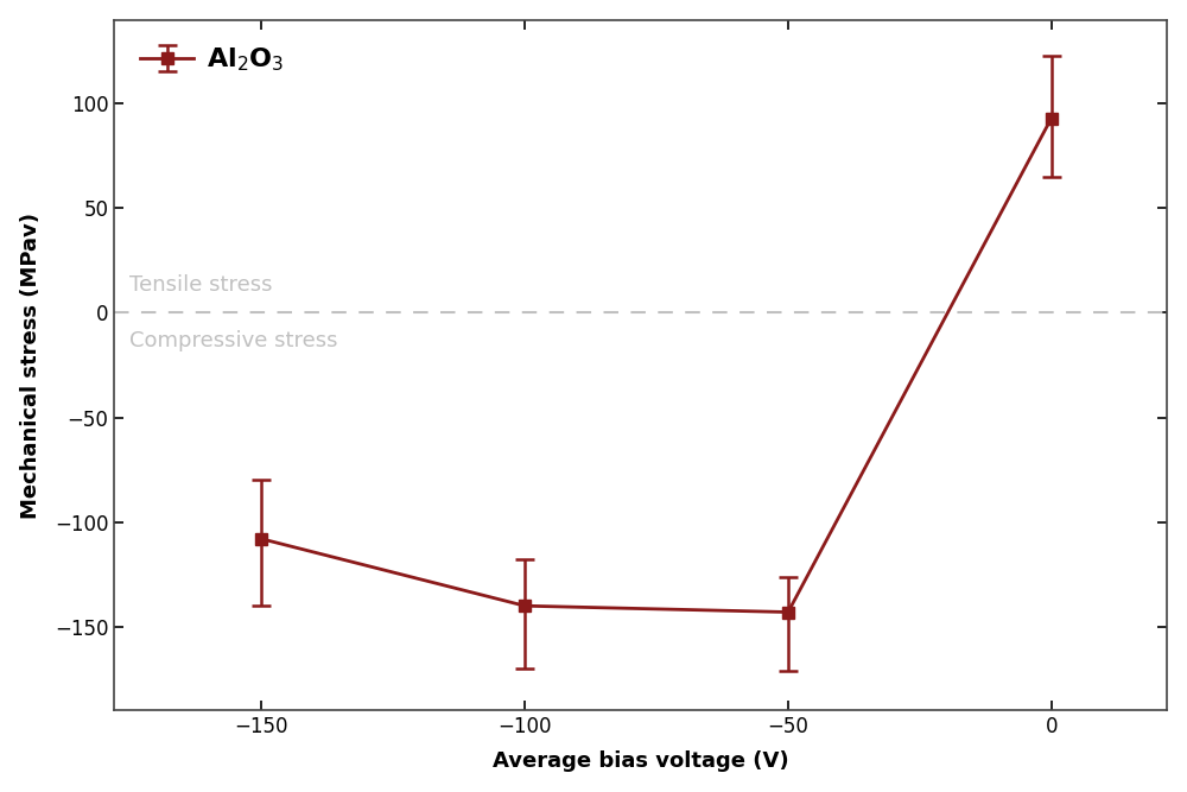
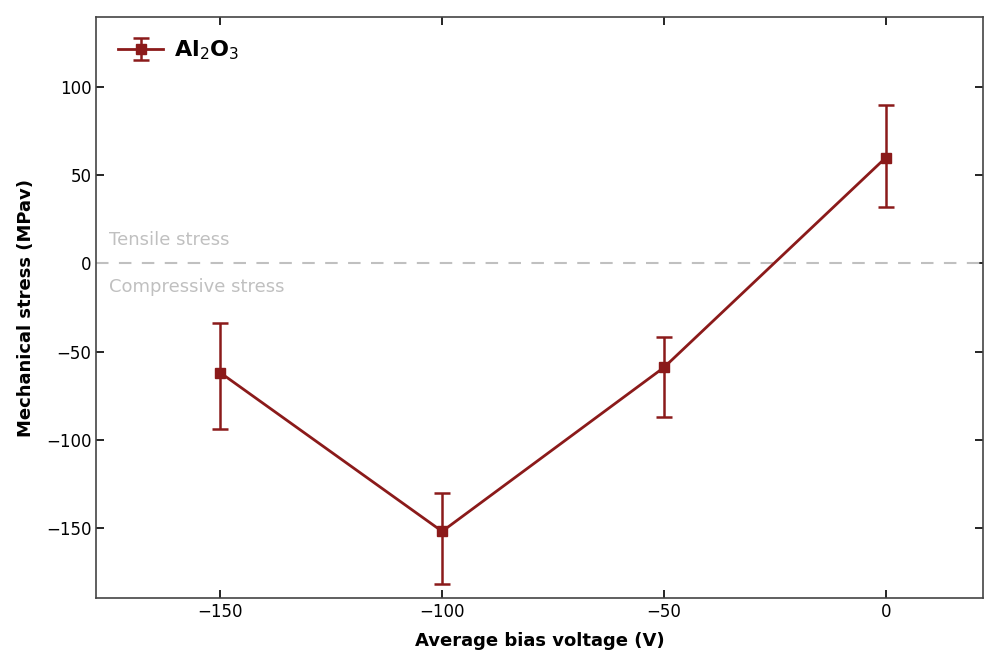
−150: -108 -> -62
−100: -140 -> -152
−50: -143 -> -59
0: 93 -> 60
